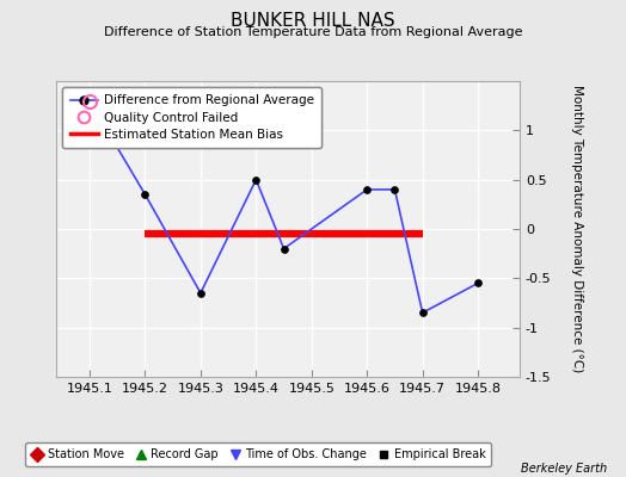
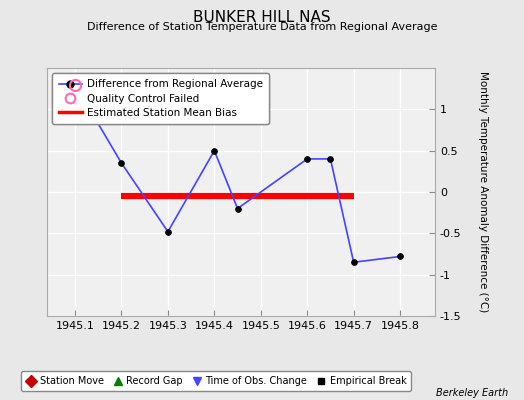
1945.3: -0.65 -> -0.48
1945.8: -0.55 -> -0.78
